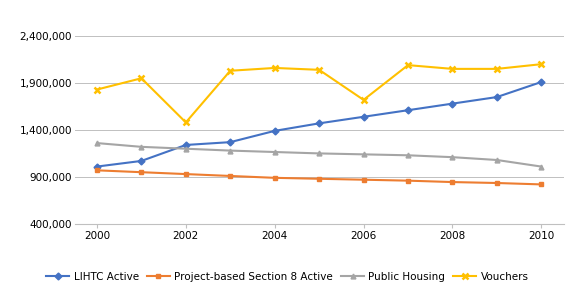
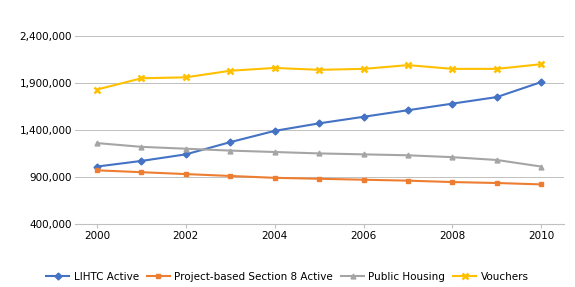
LIHTC Active/2002: 1,240,000 -> 1,140,000
Vouchers/2002: 1,480,000 -> 1,960,000
Vouchers/2006: 1,720,000 -> 2,050,000
